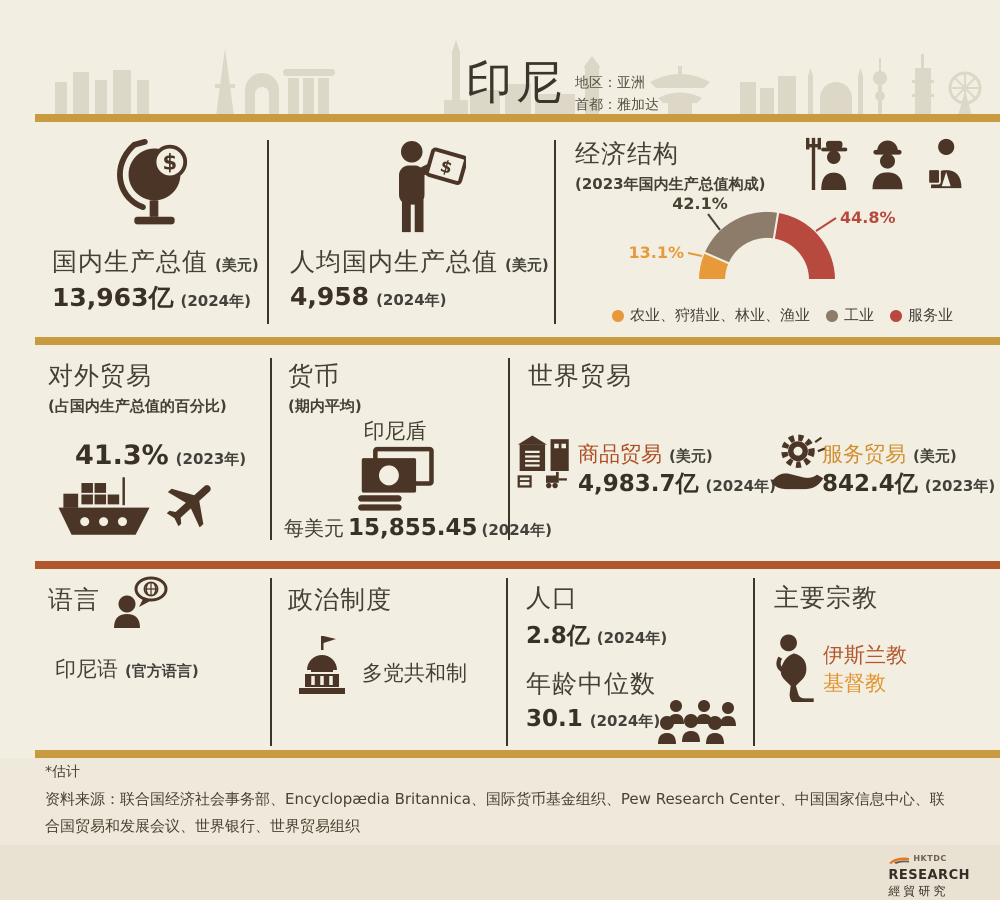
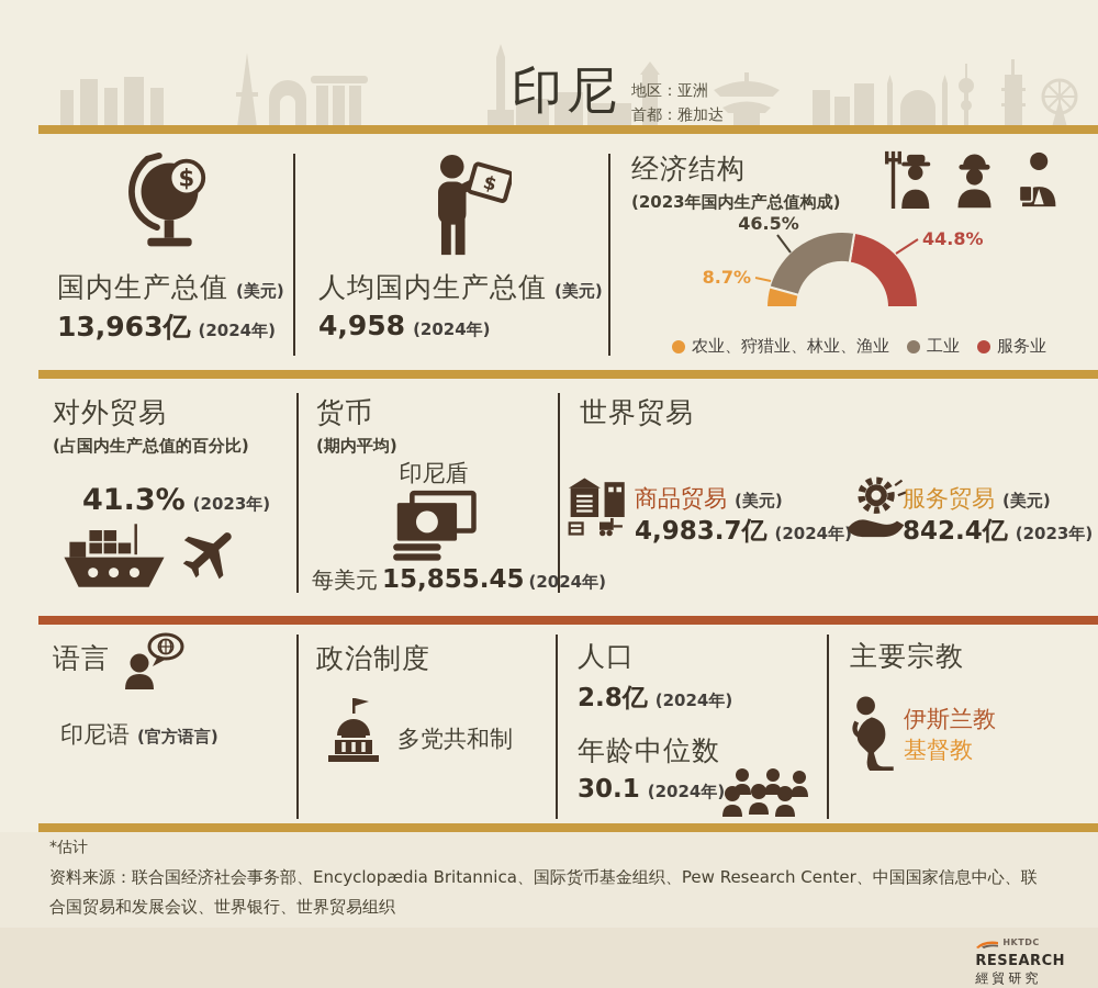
农业、狩猎业、林业、渔业: 13.1% -> 8.7%
工业: 42.1% -> 46.5%
